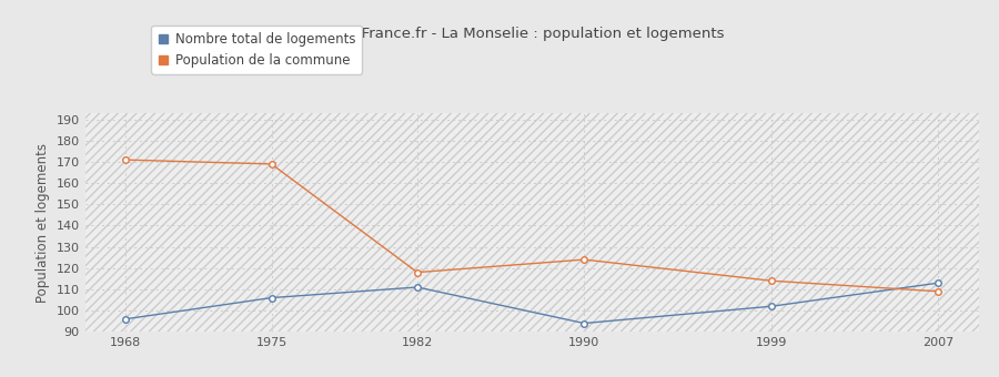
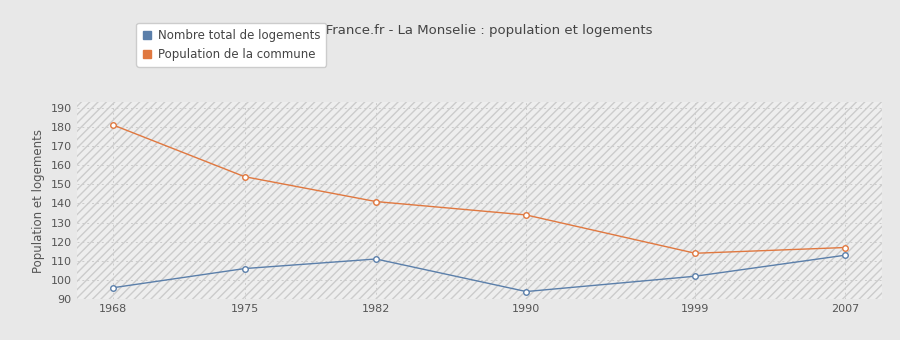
Population de la commune/1968: 171 -> 181
Population de la commune/1975: 169 -> 154
Population de la commune/1982: 118 -> 141
Population de la commune/1990: 124 -> 134
Population de la commune/2007: 109 -> 117
